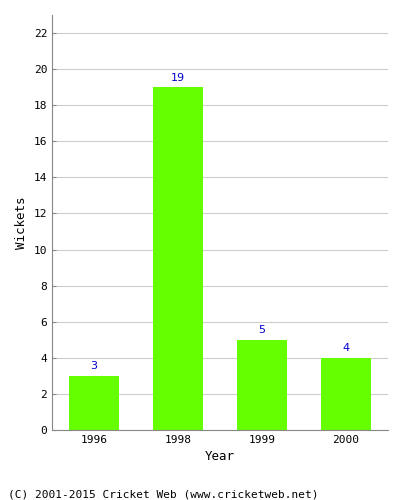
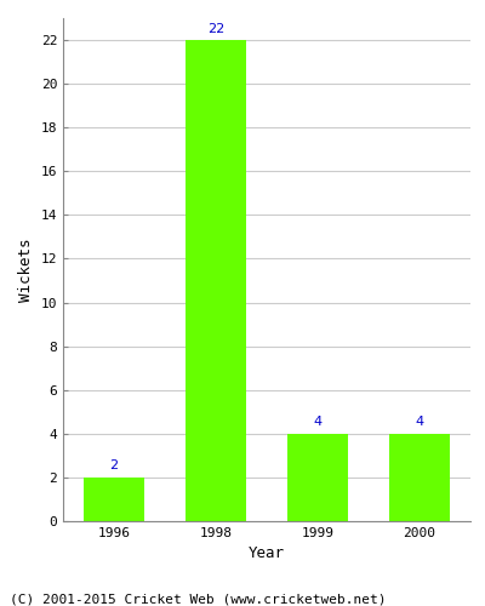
1996: 3 -> 2
1998: 19 -> 22
1999: 5 -> 4
